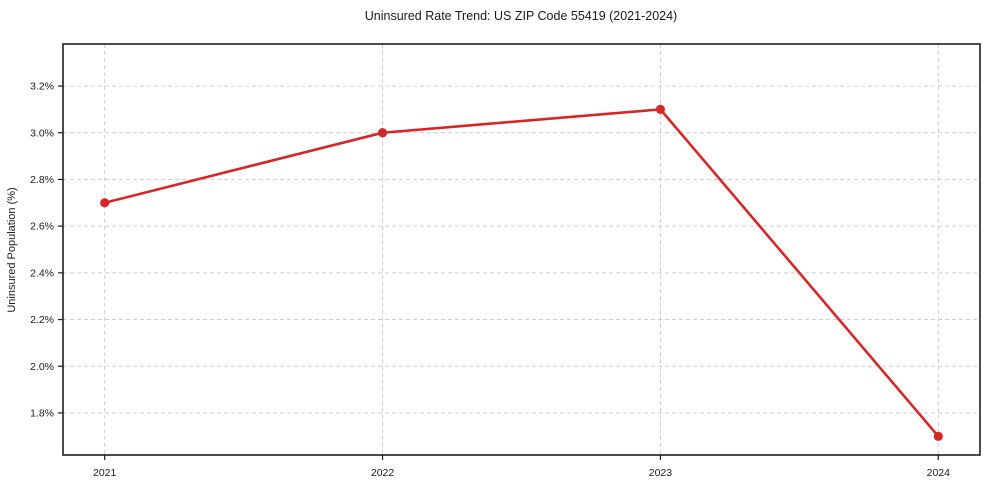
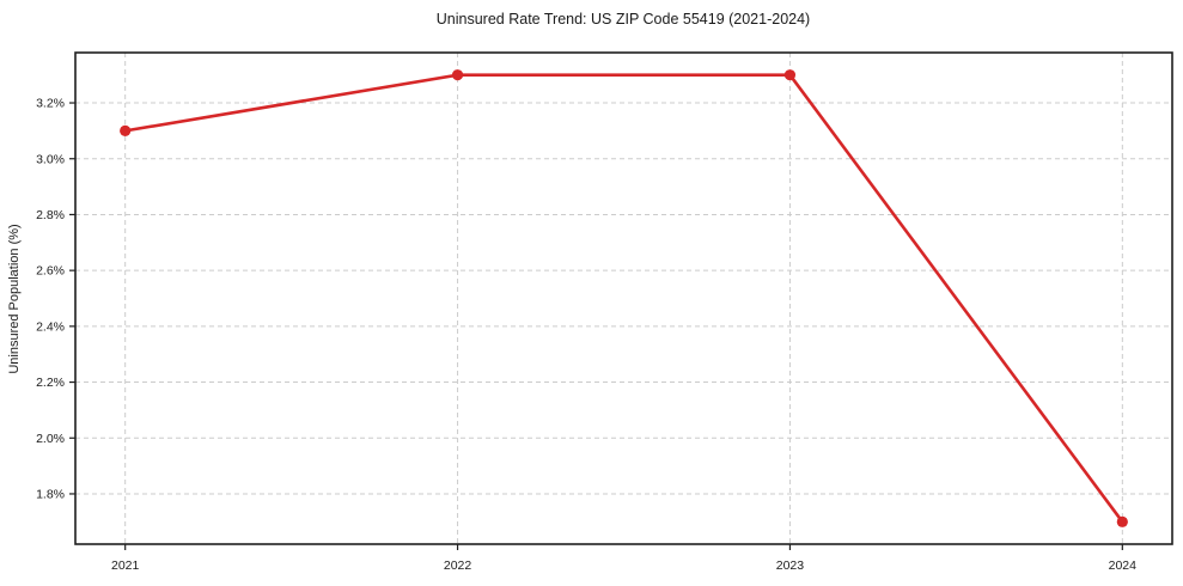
2021: 2.7% -> 3.1%
2022: 3.0% -> 3.3%
2023: 3.1% -> 3.3%
